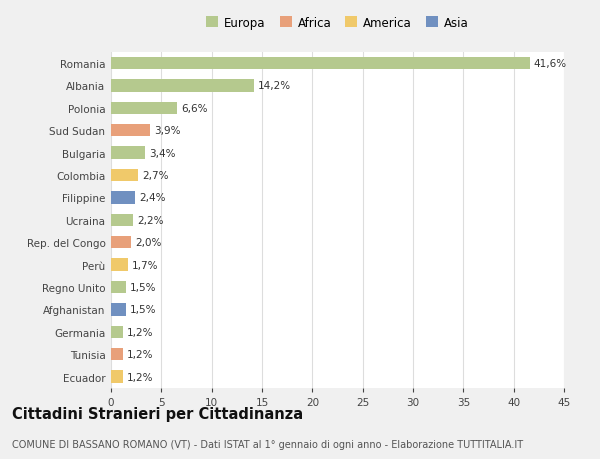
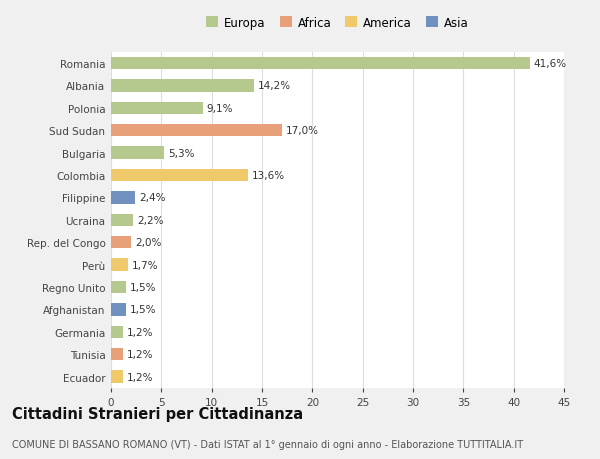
Polonia: 6,6% -> 9,1%
Sud Sudan: 3,9% -> 17,0%
Bulgaria: 3,4% -> 5,3%
Colombia: 2,7% -> 13,6%
